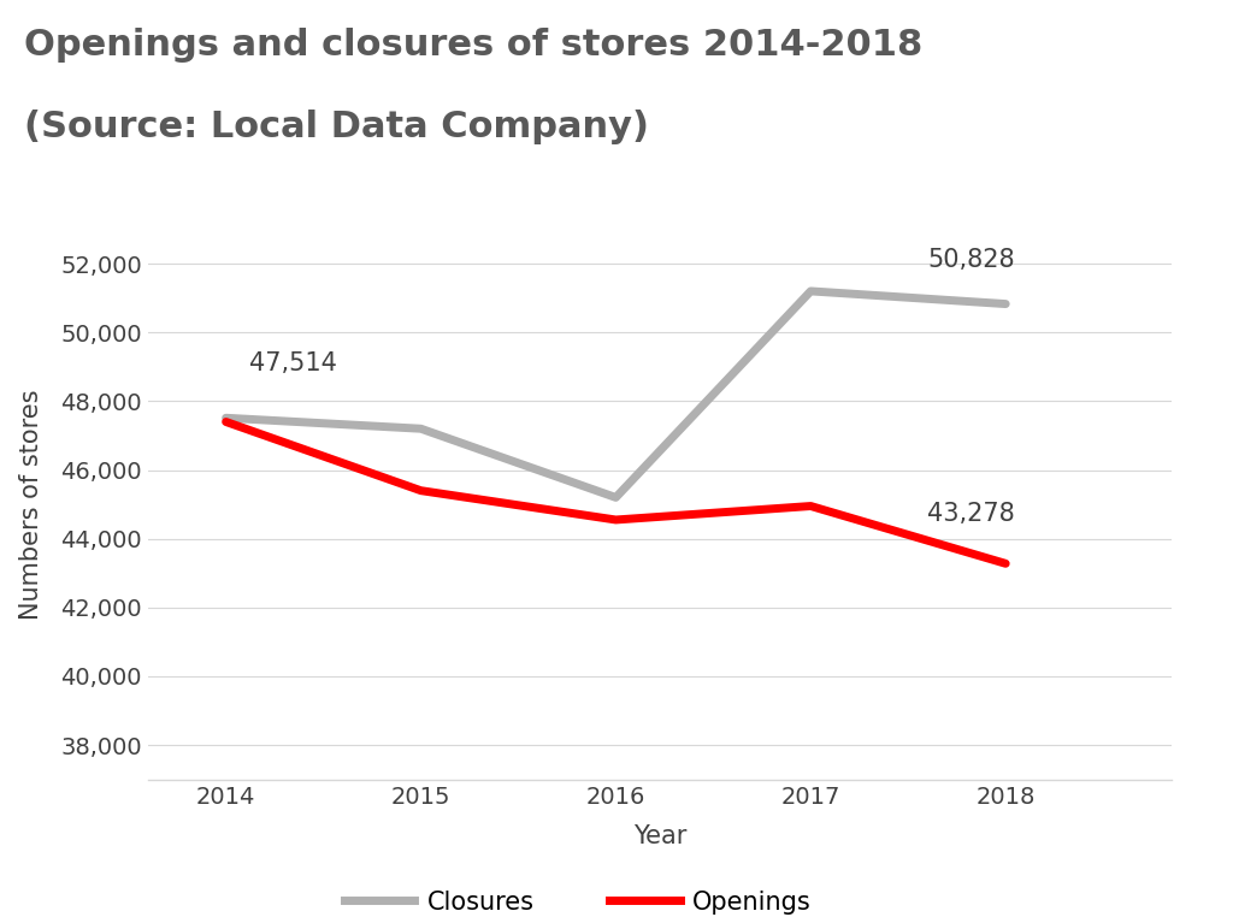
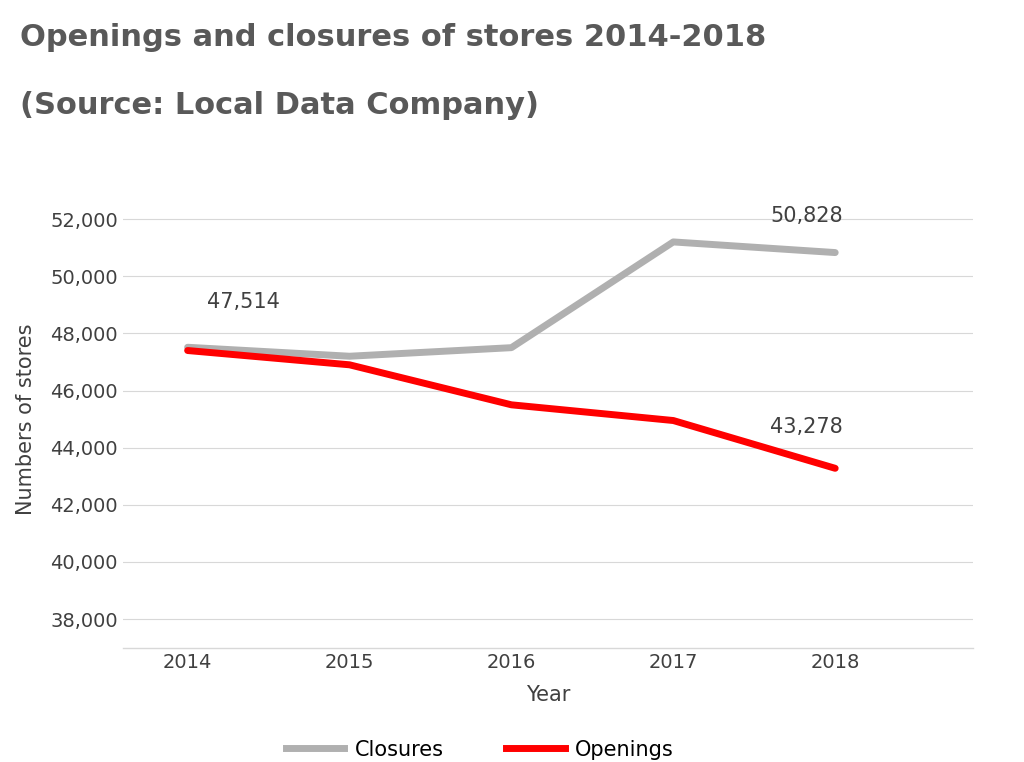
Openings/2015: 45,400 -> 46,900
Closures/2016: 45,200 -> 47,500
Openings/2016: 44,550 -> 45,500
